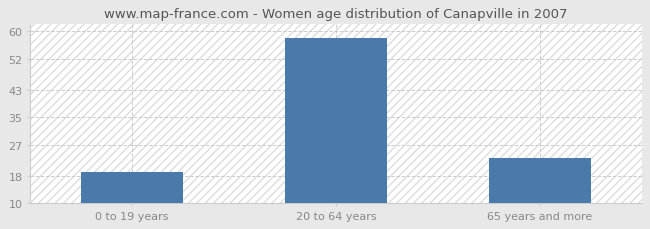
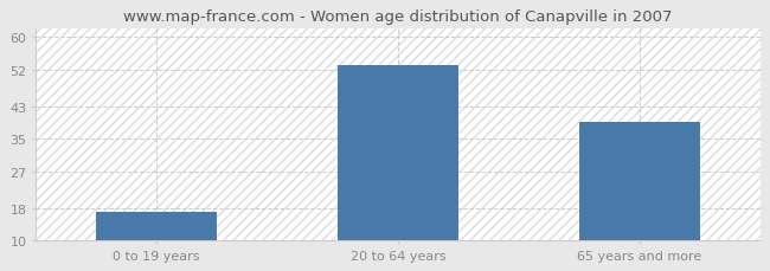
0 to 19 years: 19 -> 17
20 to 64 years: 58 -> 53
65 years and more: 23 -> 39
